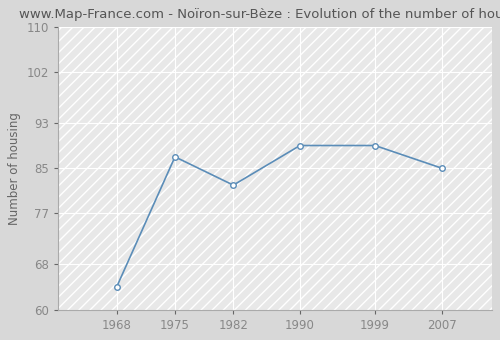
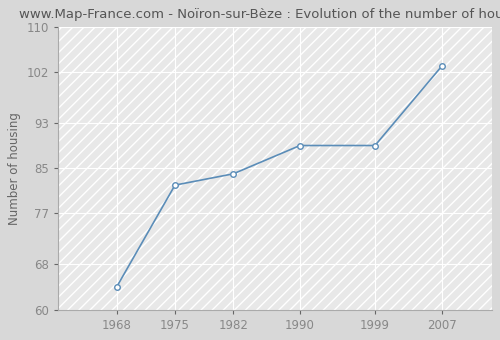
1975: 87 -> 82
1982: 82 -> 84
2007: 85 -> 103
